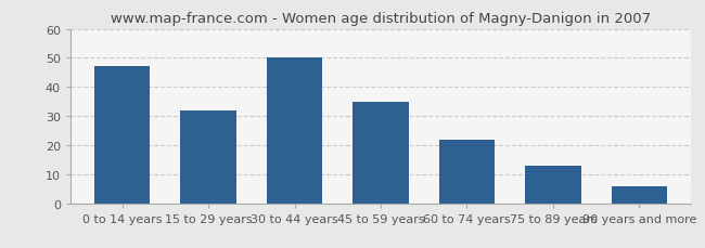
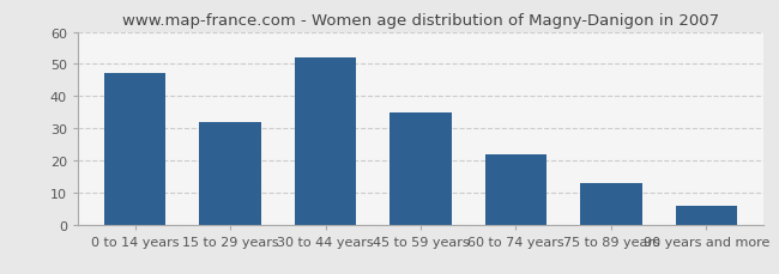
30 to 44 years: 50 -> 52
